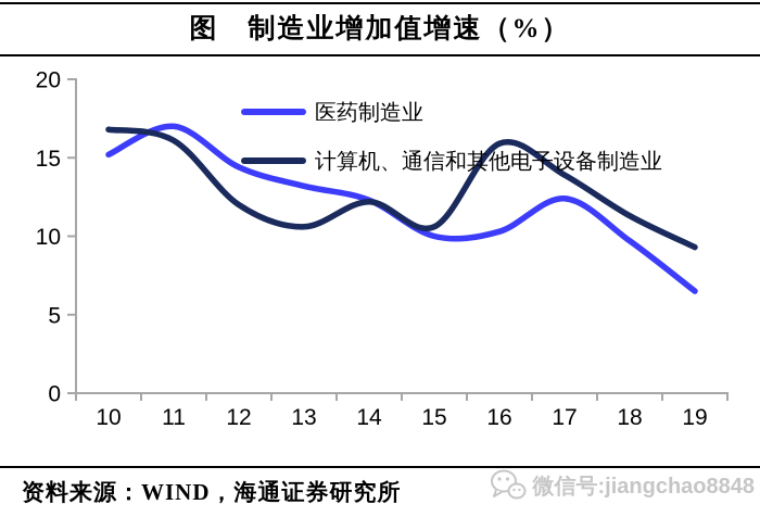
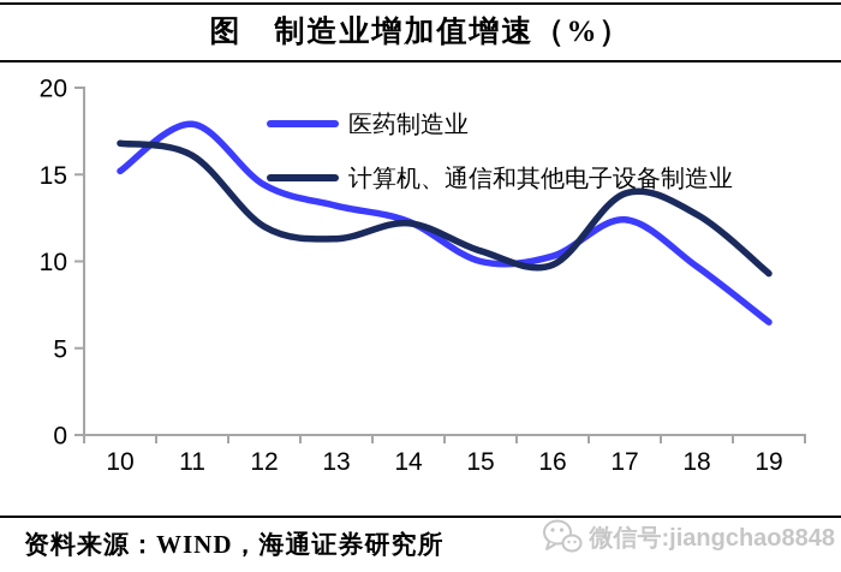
医药制造业/11: 17.0 -> 17.9
计算机、通信和其他电子设备制造业/13: 10.6 -> 11.3
计算机、通信和其他电子设备制造业/16: 15.9 -> 9.8
计算机、通信和其他电子设备制造业/18: 11.3 -> 12.7
